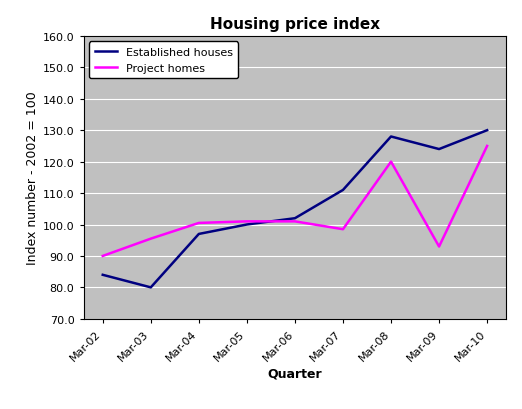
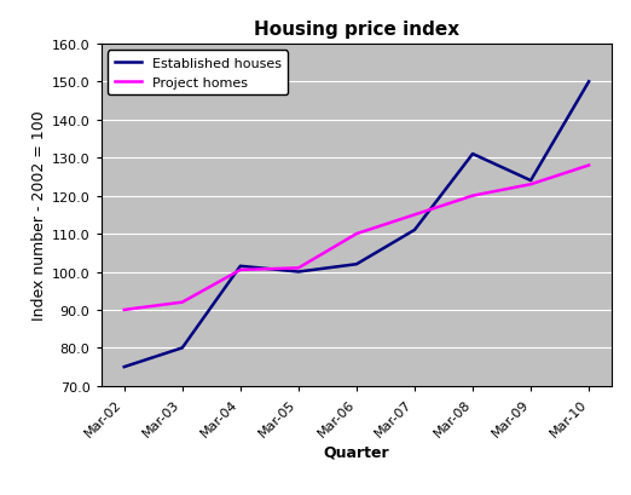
Established houses/Mar-02: 84.0 -> 75.0
Project homes/Mar-03: 95.5 -> 92.0
Established houses/Mar-04: 97.0 -> 101.5
Project homes/Mar-06: 101.0 -> 110.0
Project homes/Mar-07: 98.5 -> 115.0
Established houses/Mar-08: 128.0 -> 131.0
Project homes/Mar-09: 93.0 -> 123.0
Established houses/Mar-10: 130.0 -> 150.0
Project homes/Mar-10: 125.0 -> 128.0
